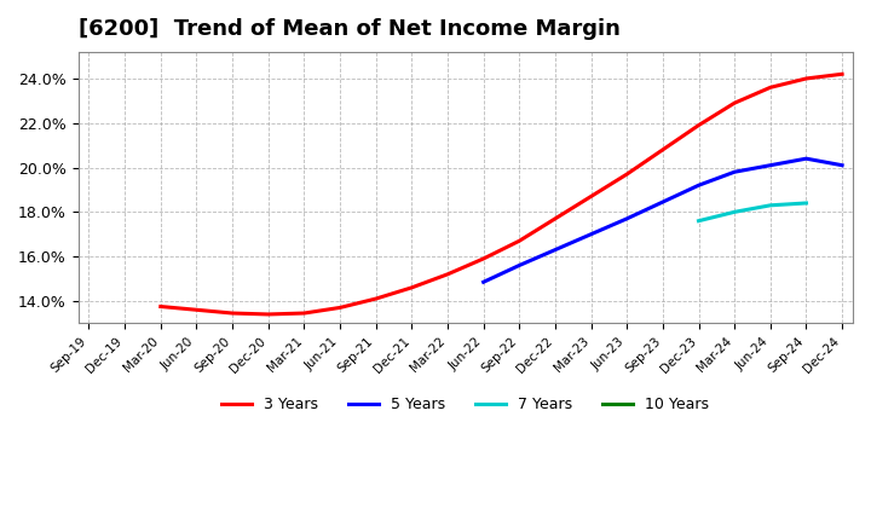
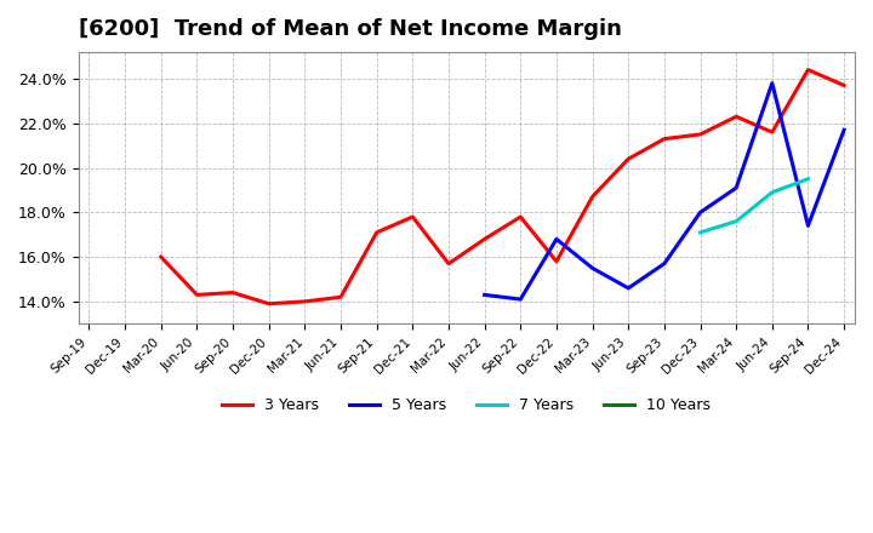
3 Years/Mar-20: 13.8% -> 16.0%
3 Years/Jun-20: 13.6% -> 14.3%
3 Years/Sep-20: 13.5% -> 14.4%
3 Years/Dec-20: 13.4% -> 13.9%
3 Years/Mar-21: 13.5% -> 14.0%
3 Years/Jun-21: 13.7% -> 14.2%
3 Years/Sep-21: 14.1% -> 17.1%
3 Years/Dec-21: 14.6% -> 17.8%
3 Years/Mar-22: 15.2% -> 15.7%
3 Years/Jun-22: 15.9% -> 16.8%
5 Years/Jun-22: 14.8% -> 14.3%
3 Years/Sep-22: 16.7% -> 17.8%
5 Years/Sep-22: 15.6% -> 14.1%
3 Years/Dec-22: 17.7% -> 15.8%
5 Years/Dec-22: 16.3% -> 16.8%
5 Years/Mar-23: 17.0% -> 15.5%
3 Years/Jun-23: 19.7% -> 20.4%
5 Years/Jun-23: 17.7% -> 14.6%
3 Years/Sep-23: 20.8% -> 21.3%
5 Years/Sep-23: 18.4% -> 15.7%
3 Years/Dec-23: 21.9% -> 21.5%
5 Years/Dec-23: 19.2% -> 18.0%
7 Years/Dec-23: 17.6% -> 17.1%
3 Years/Mar-24: 22.9% -> 22.3%
5 Years/Mar-24: 19.8% -> 19.1%
7 Years/Mar-24: 18.0% -> 17.6%
3 Years/Jun-24: 23.6% -> 21.6%
5 Years/Jun-24: 20.1% -> 23.8%
7 Years/Jun-24: 18.3% -> 18.9%
3 Years/Sep-24: 24.0% -> 24.4%
5 Years/Sep-24: 20.4% -> 17.4%
7 Years/Sep-24: 18.4% -> 19.5%
3 Years/Dec-24: 24.2% -> 23.7%
5 Years/Dec-24: 20.1% -> 21.7%
